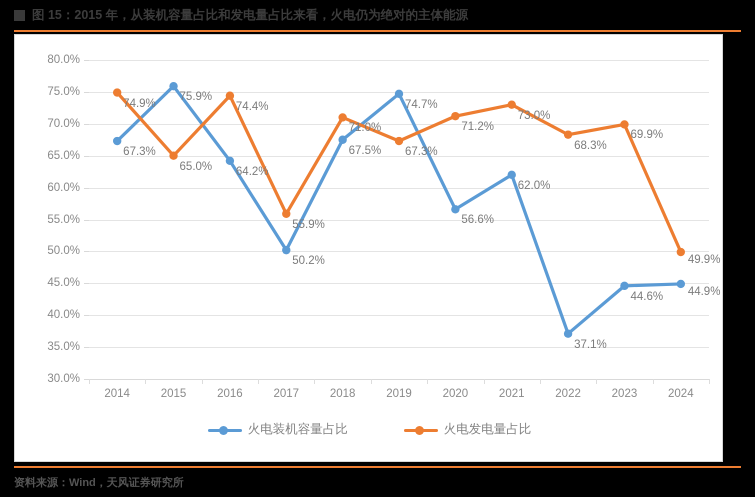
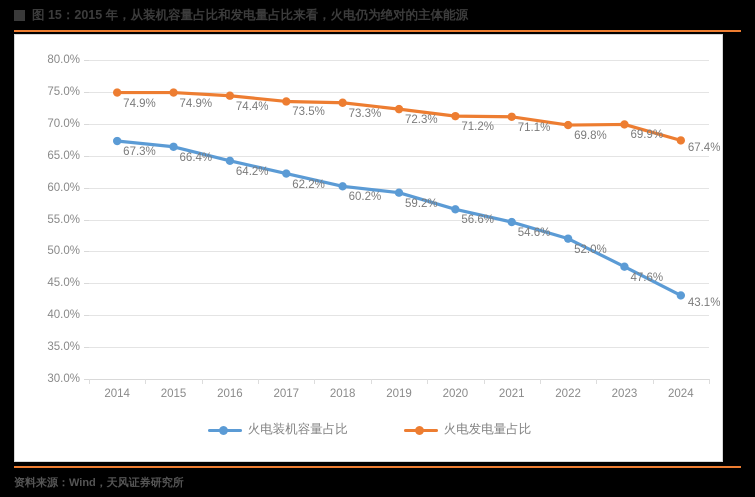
火电装机容量占比/2015: 75.9% -> 66.4%
火电发电量占比/2015: 65.0% -> 74.9%
火电装机容量占比/2017: 50.2% -> 62.2%
火电发电量占比/2017: 55.9% -> 73.5%
火电装机容量占比/2018: 67.5% -> 60.2%
火电发电量占比/2018: 71.0% -> 73.3%
火电装机容量占比/2019: 74.7% -> 59.2%
火电发电量占比/2019: 67.3% -> 72.3%
火电装机容量占比/2021: 62.0% -> 54.6%
火电发电量占比/2021: 73.0% -> 71.1%
火电装机容量占比/2022: 37.1% -> 52.0%
火电发电量占比/2022: 68.3% -> 69.8%
火电装机容量占比/2023: 44.6% -> 47.6%
火电装机容量占比/2024: 44.9% -> 43.1%
火电发电量占比/2024: 49.9% -> 67.4%
